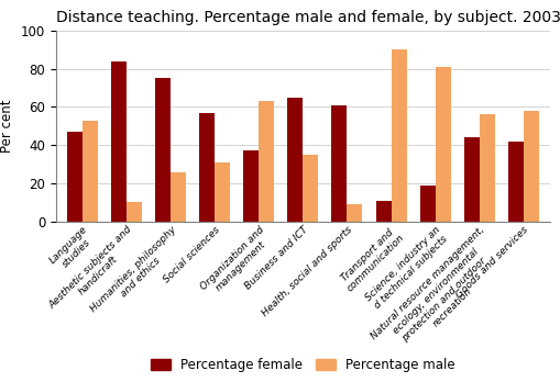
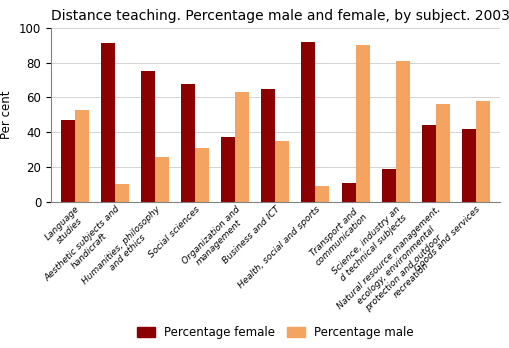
Percentage female/Aesthetic subjects and handicraft: 84 -> 91
Percentage female/Social sciences: 57 -> 68
Percentage female/Health, social and sports: 61 -> 92
